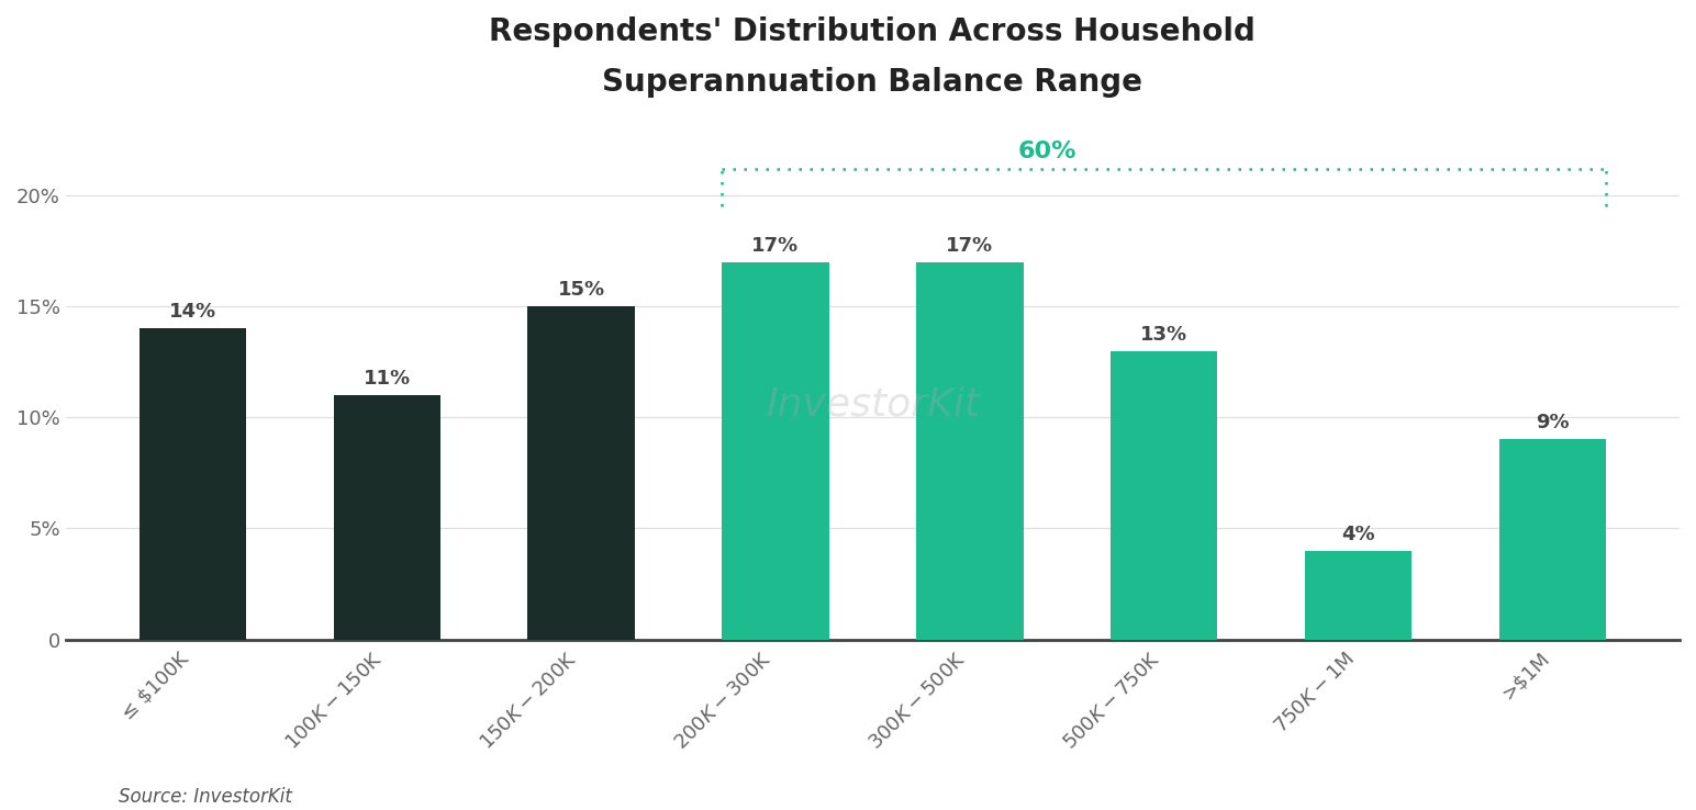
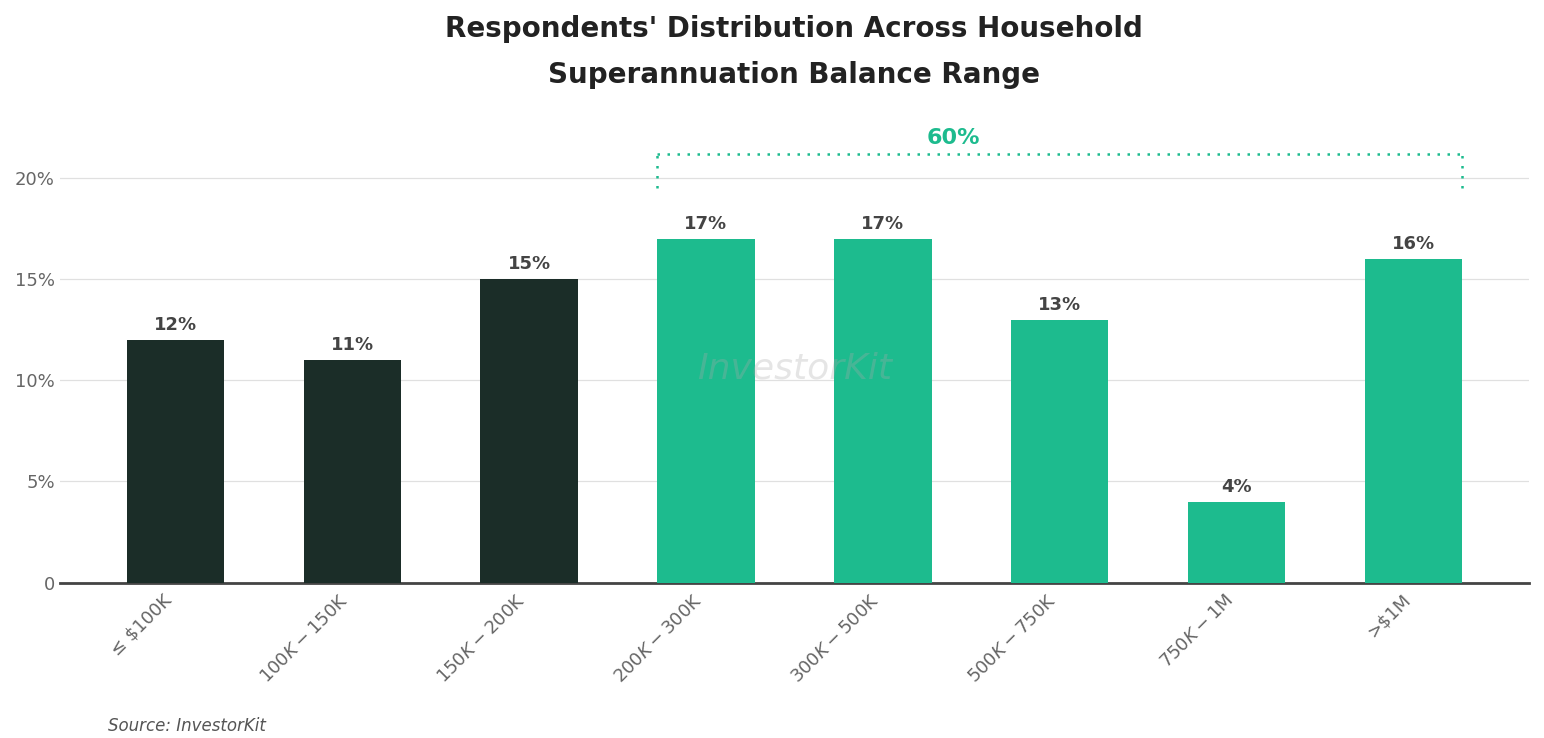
≤ $100K: 14% -> 12%
>$1M: 9% -> 16%
